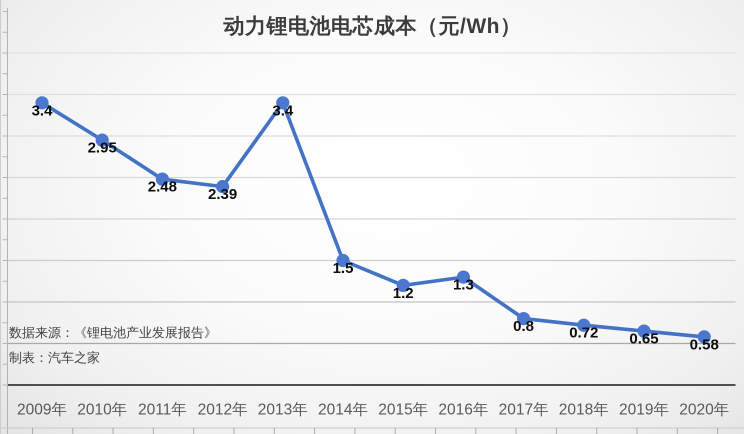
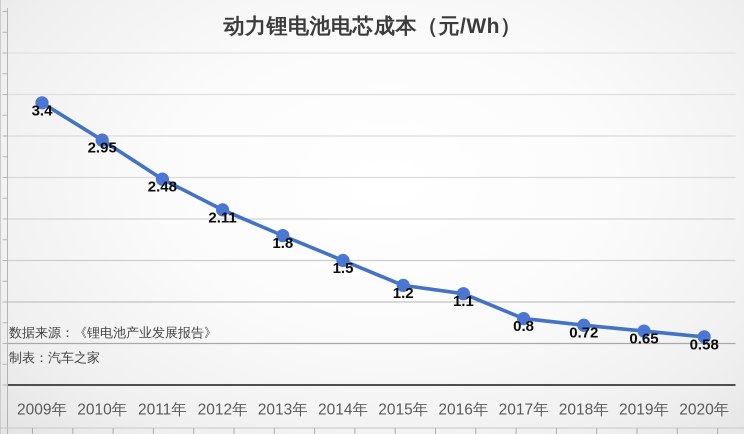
2012年: 2.39 -> 2.11
2013年: 3.4 -> 1.8
2016年: 1.3 -> 1.1
